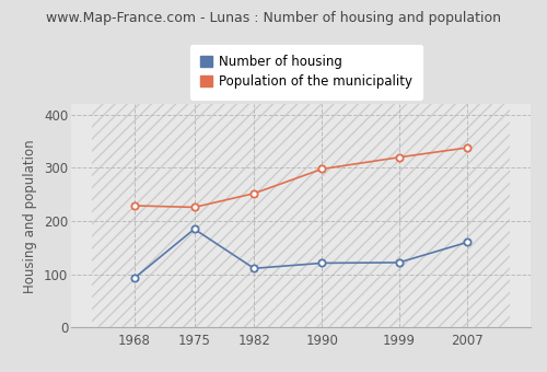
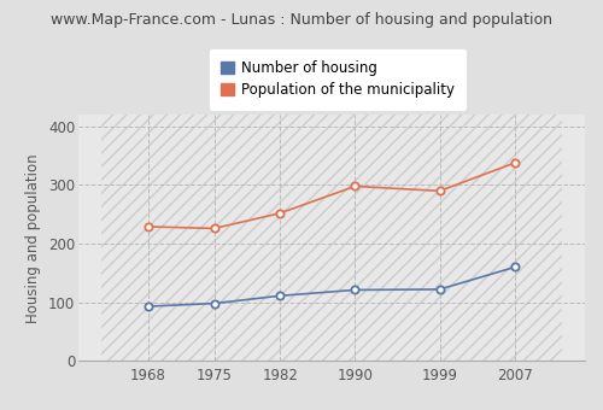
Number of housing/1975: 185 -> 98
Population of the municipality/1999: 320 -> 290
